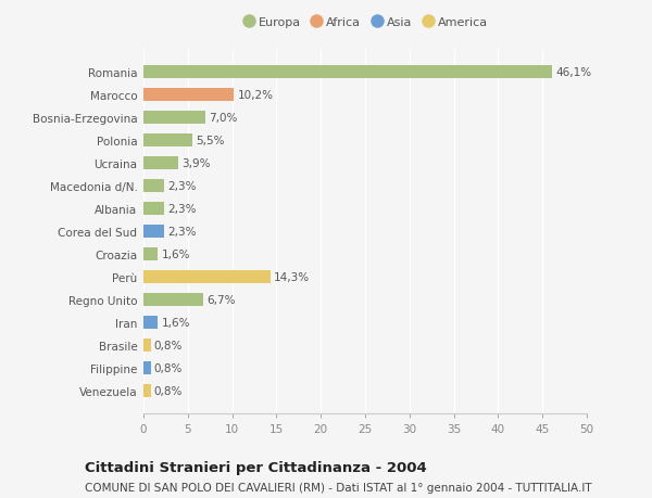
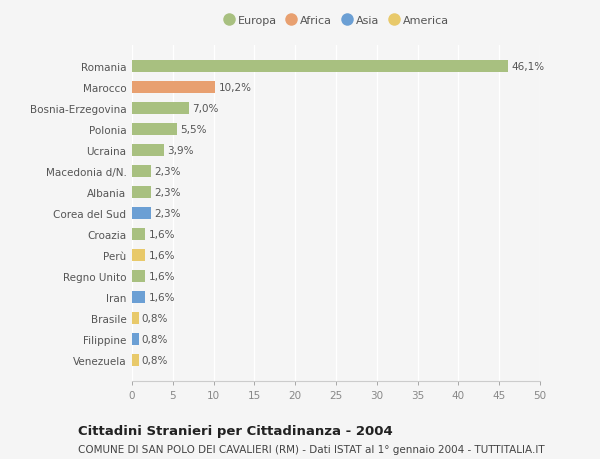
Perù: 14,3% -> 1,6%
Regno Unito: 6,7% -> 1,6%
